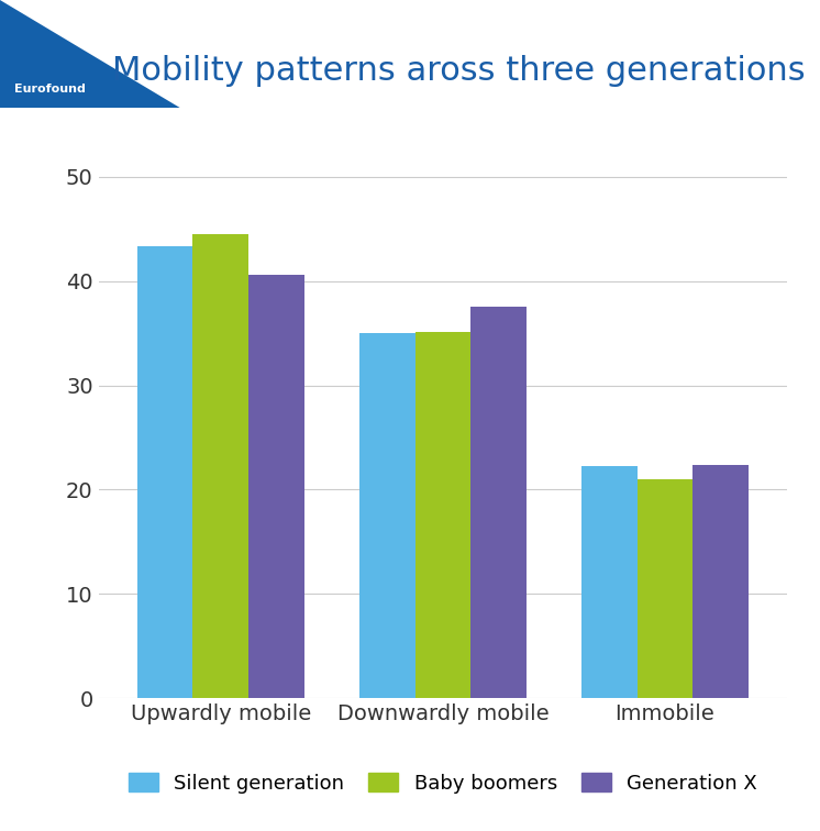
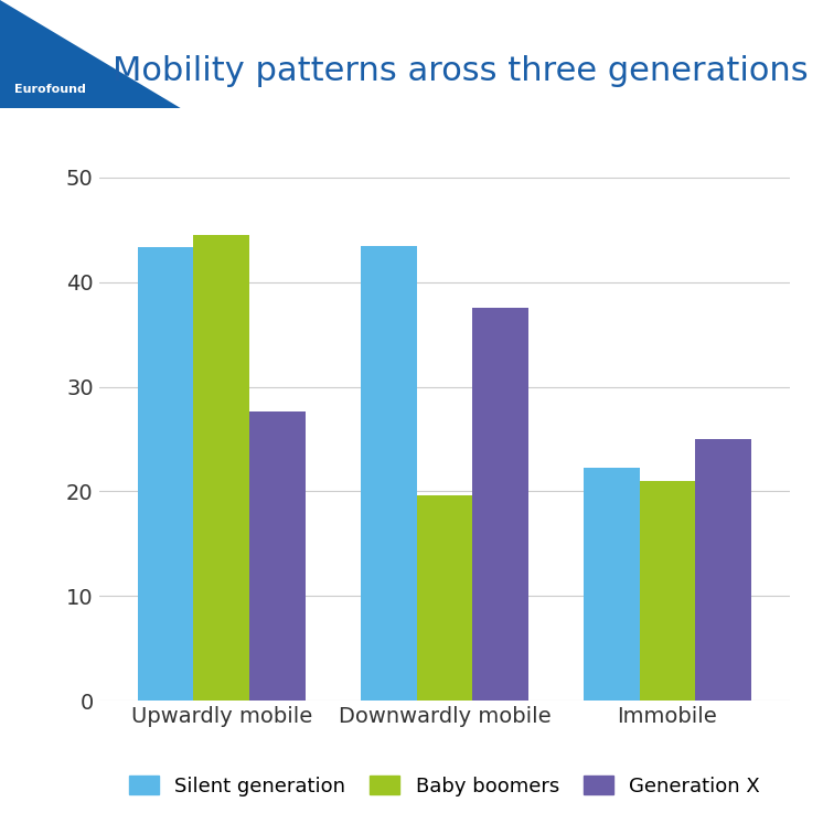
Generation X/Upwardly mobile: 40.6 -> 27.6
Silent generation/Downwardly mobile: 35.0 -> 43.4
Baby boomers/Downwardly mobile: 35.1 -> 19.6
Generation X/Immobile: 22.4 -> 25.0
